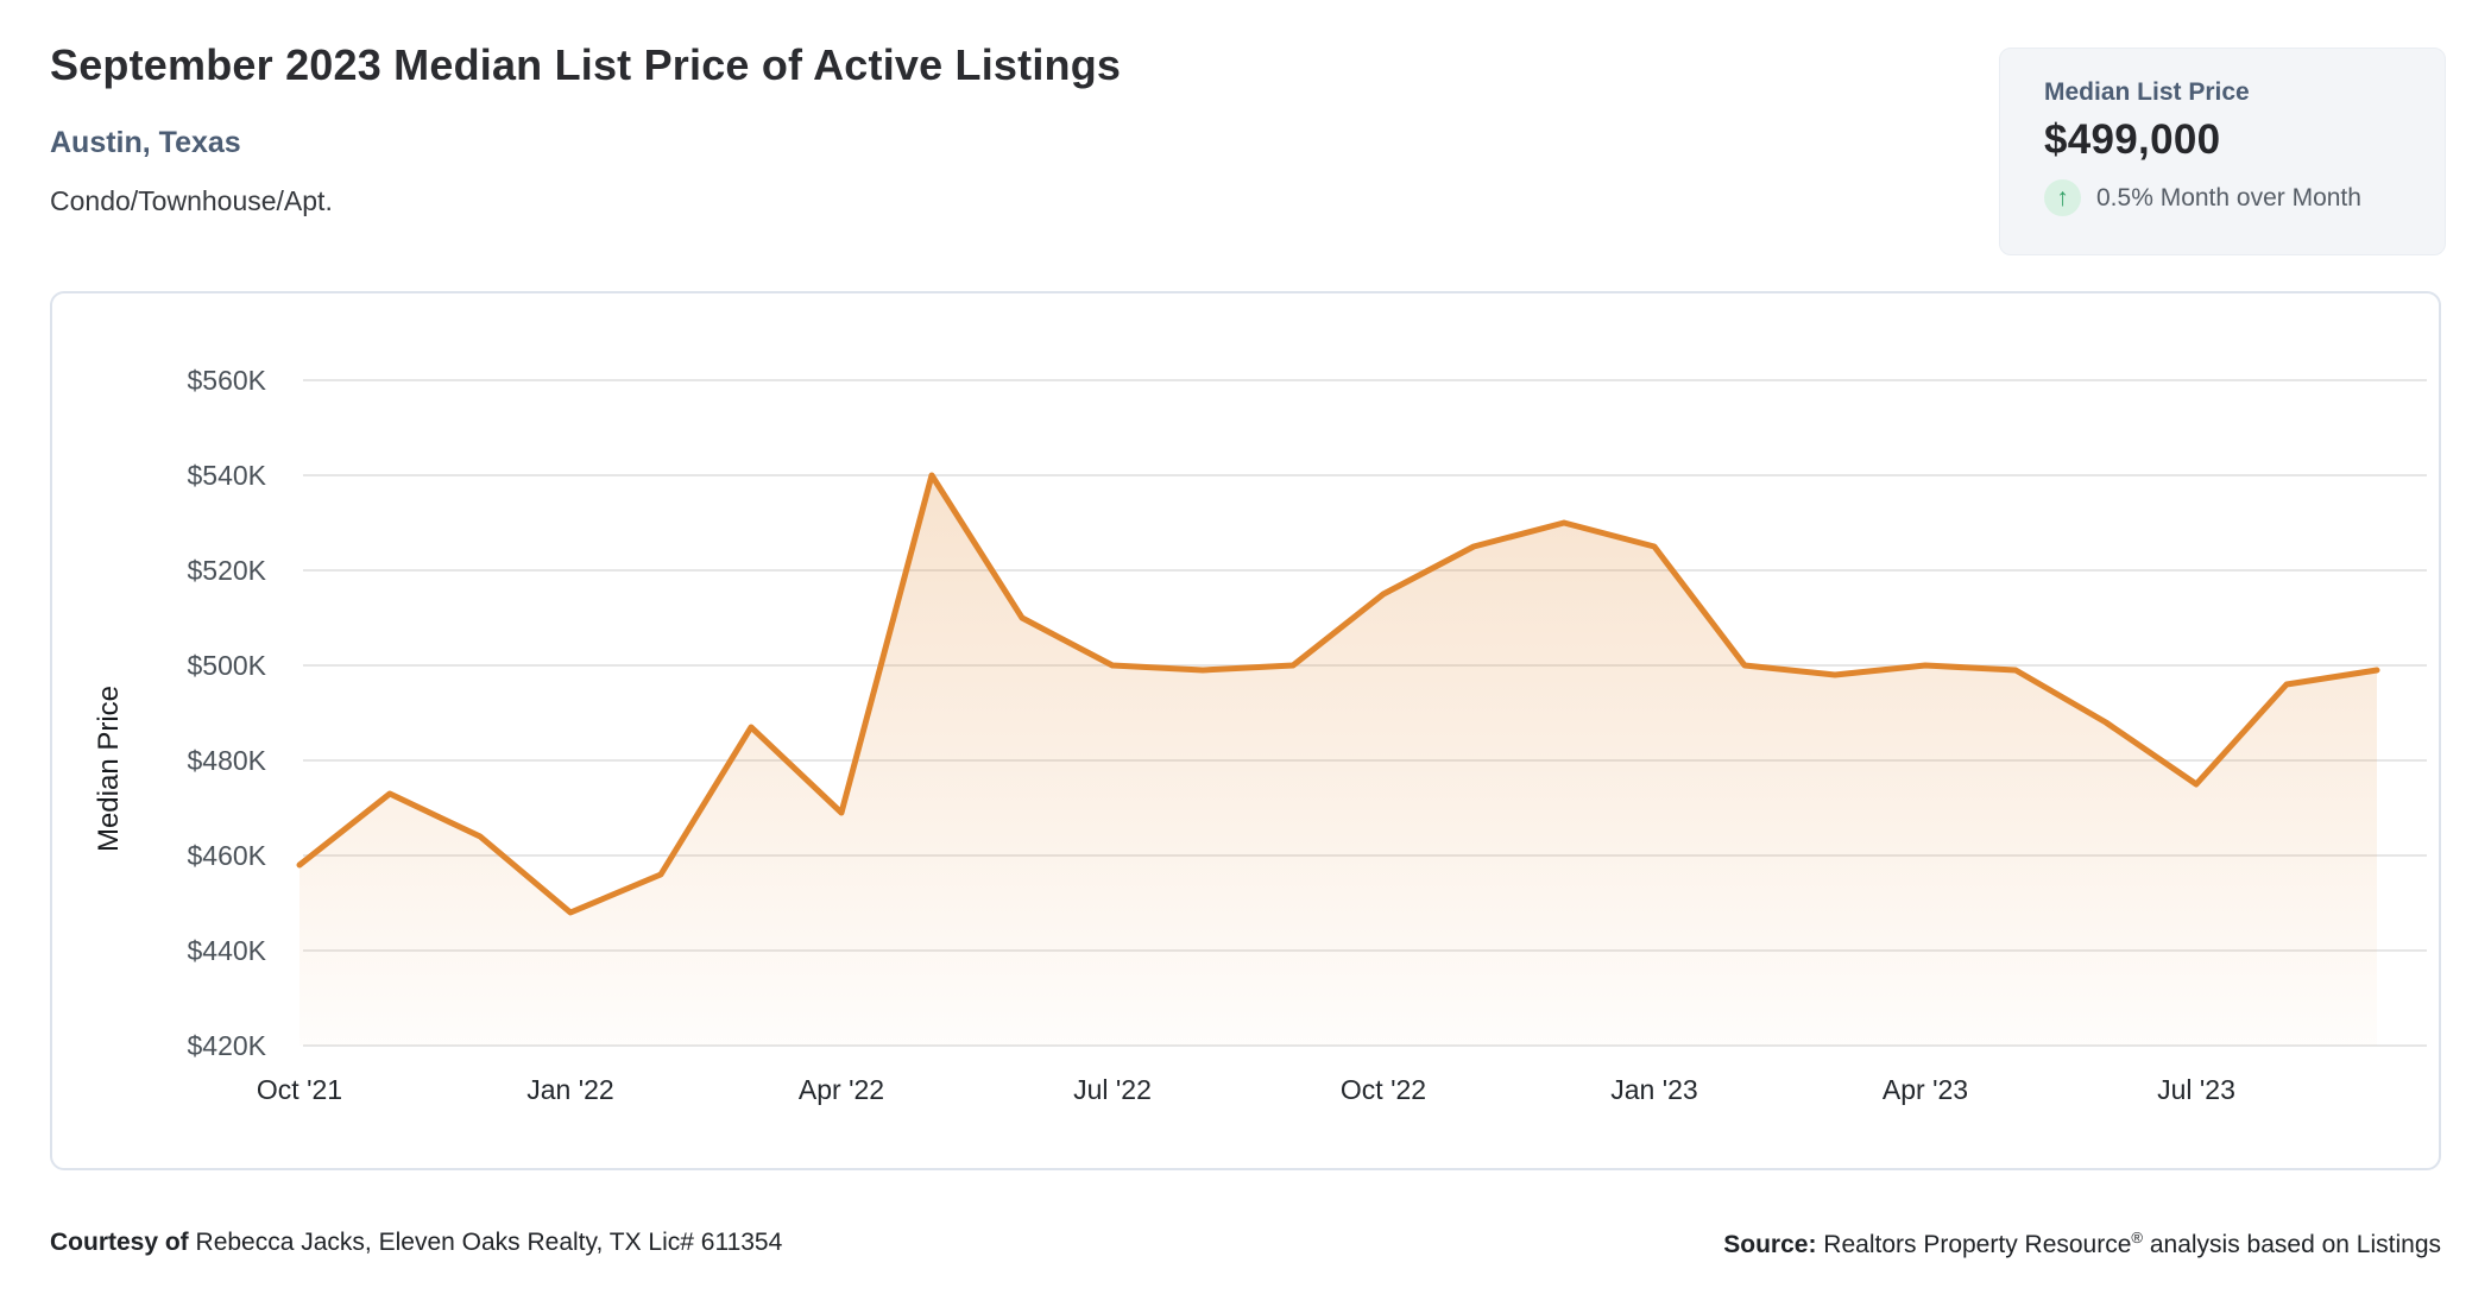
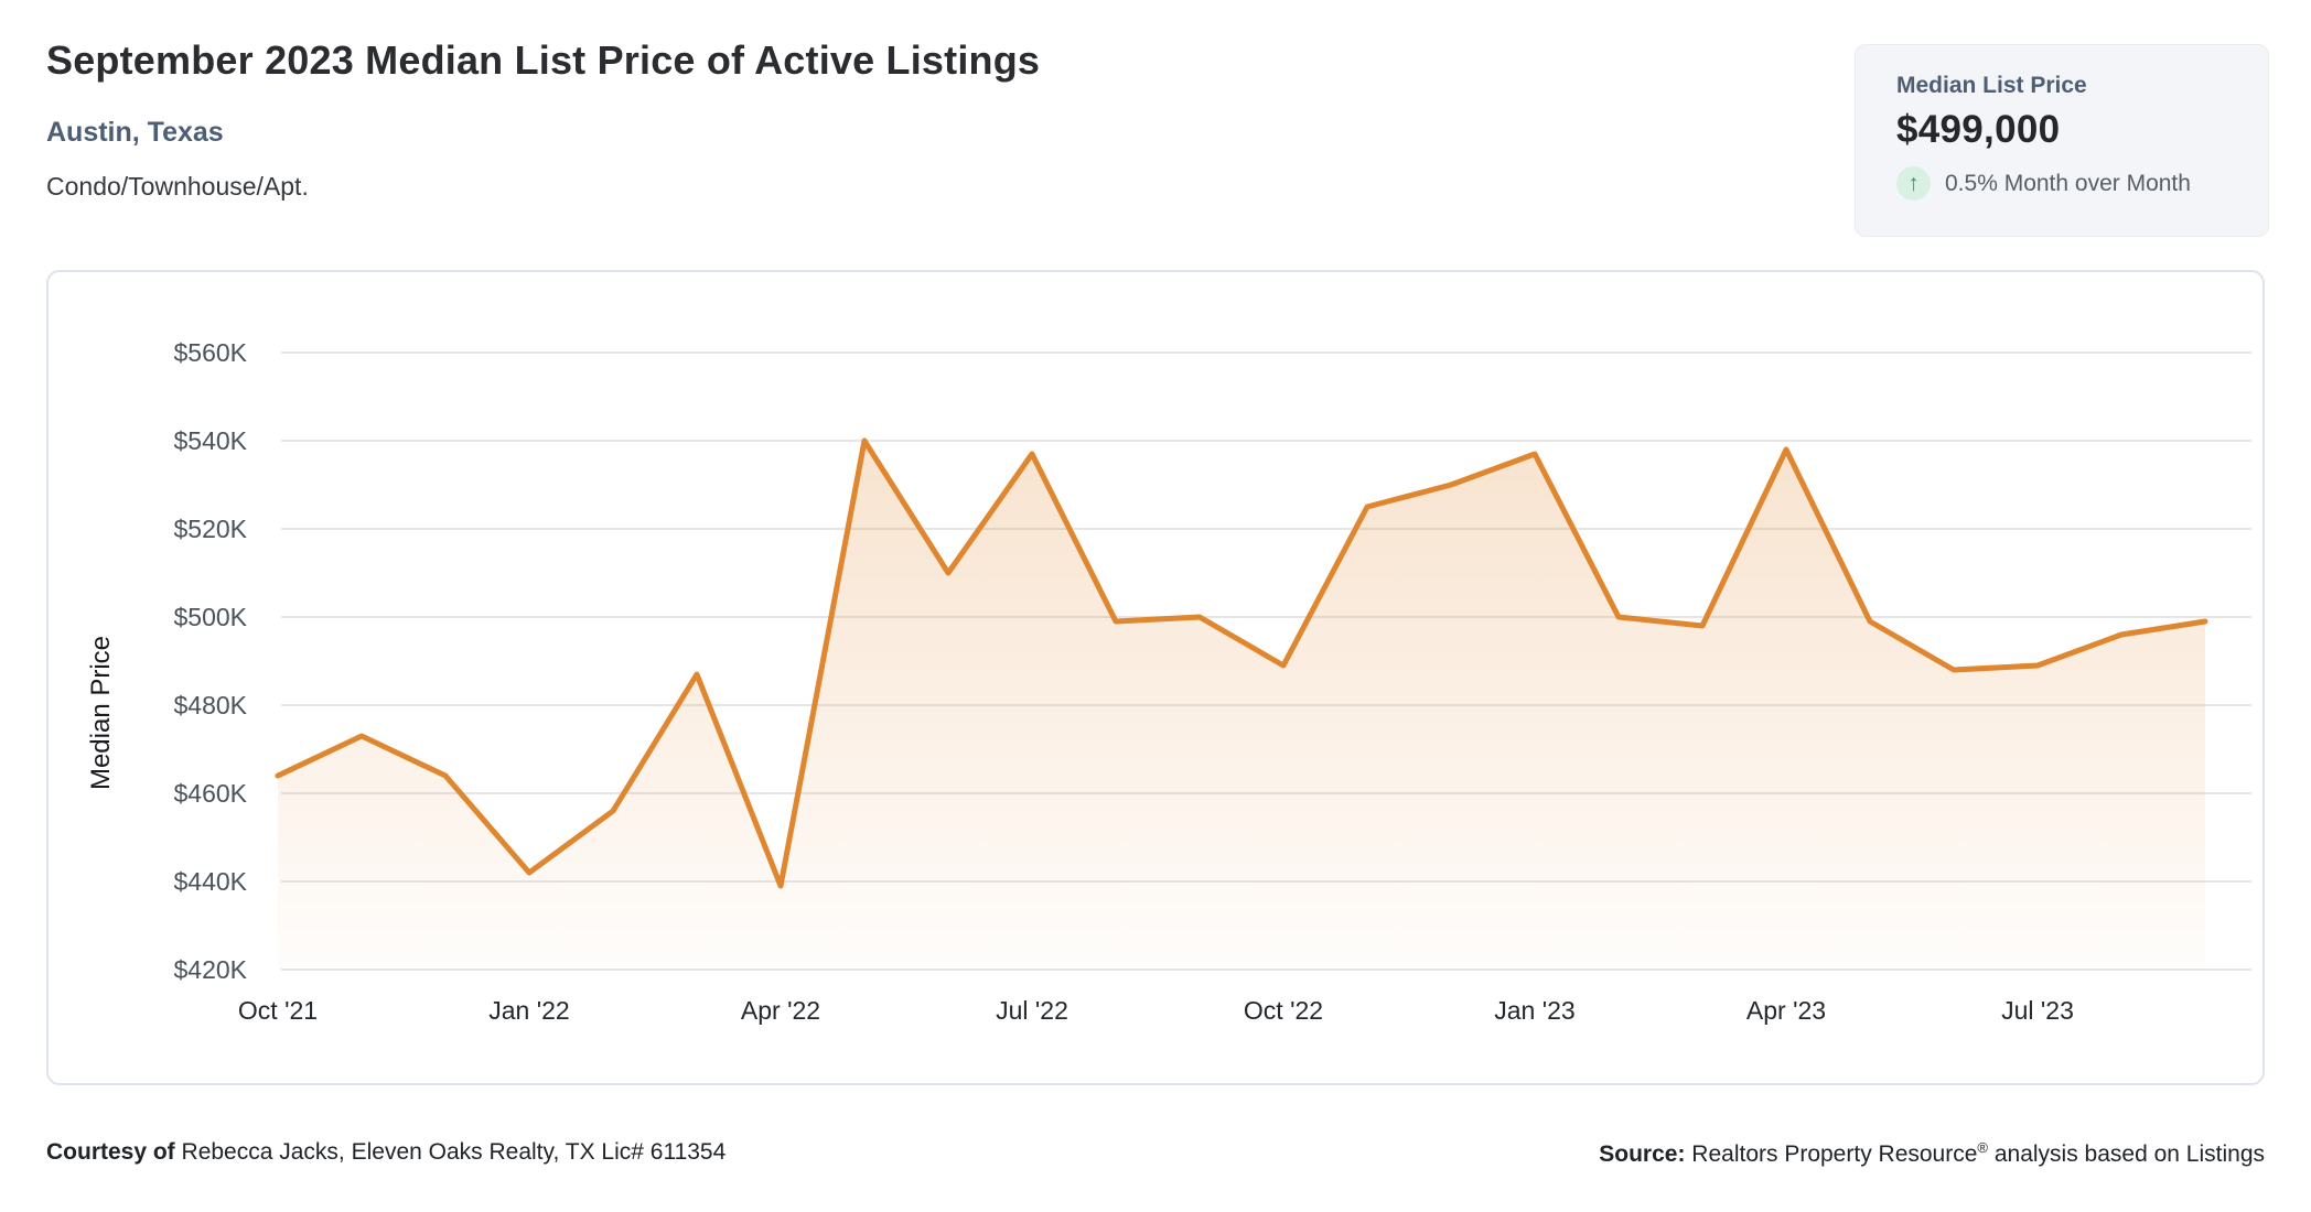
Oct '21: $458K -> $464K
Jan '22: $448K -> $442K
Apr '22: $469K -> $439K
Jul '22: $500K -> $537K
Oct '22: $515K -> $489K
Jan '23: $525K -> $537K
Apr '23: $500K -> $538K
Jul '23: $475K -> $489K
